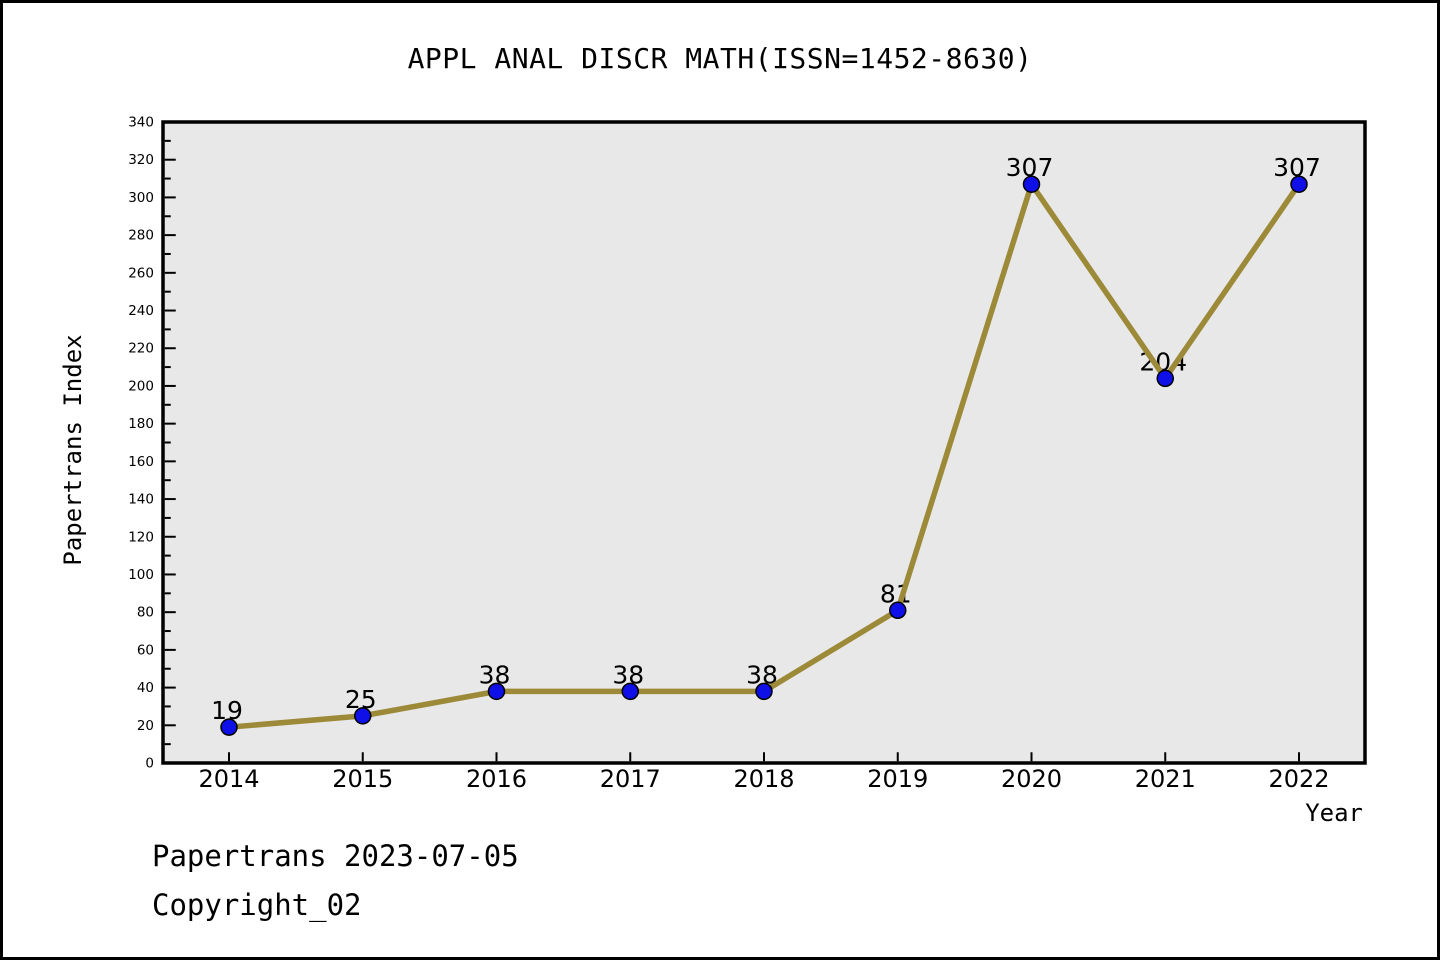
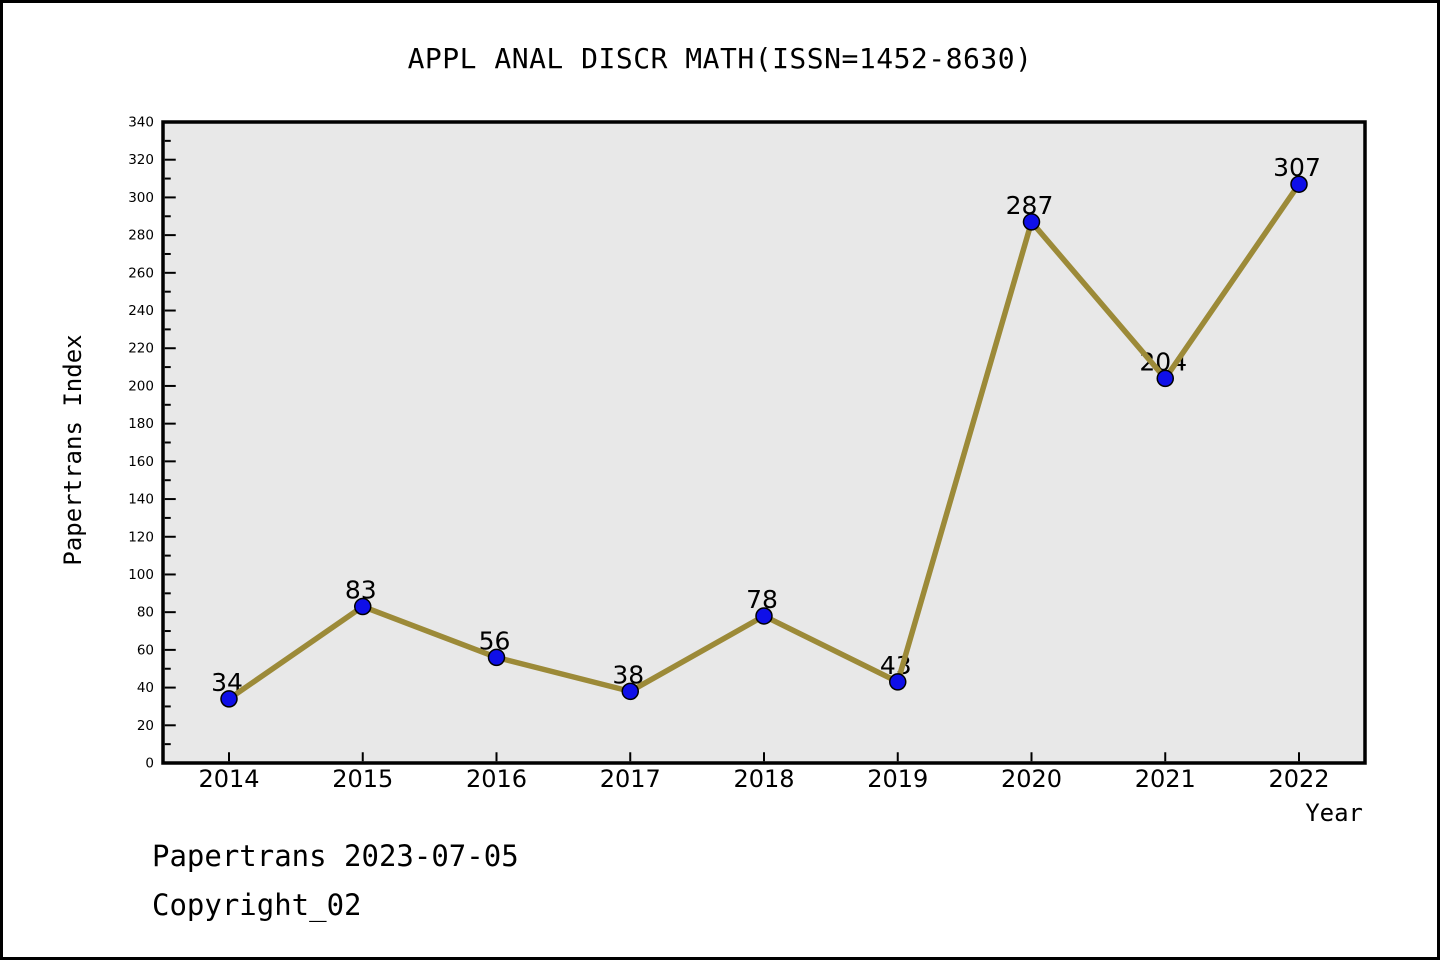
2014: 19 -> 34
2015: 25 -> 83
2016: 38 -> 56
2018: 38 -> 78
2019: 81 -> 43
2020: 307 -> 287
